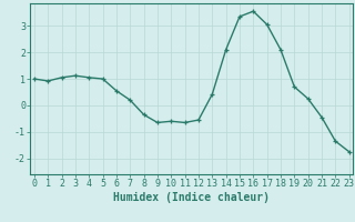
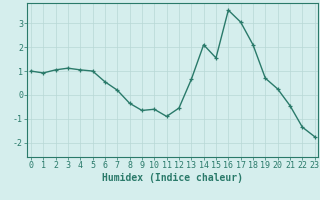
11: -0.65 -> -0.90
13: 0.42 -> 0.65
15: 3.35 -> 1.55
